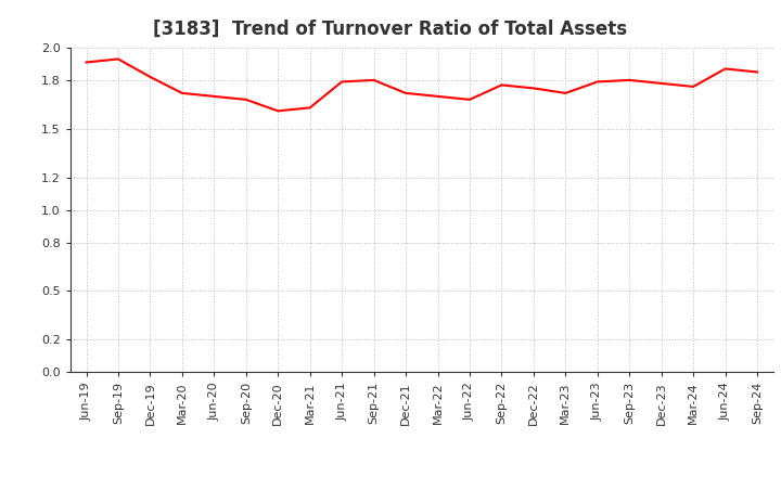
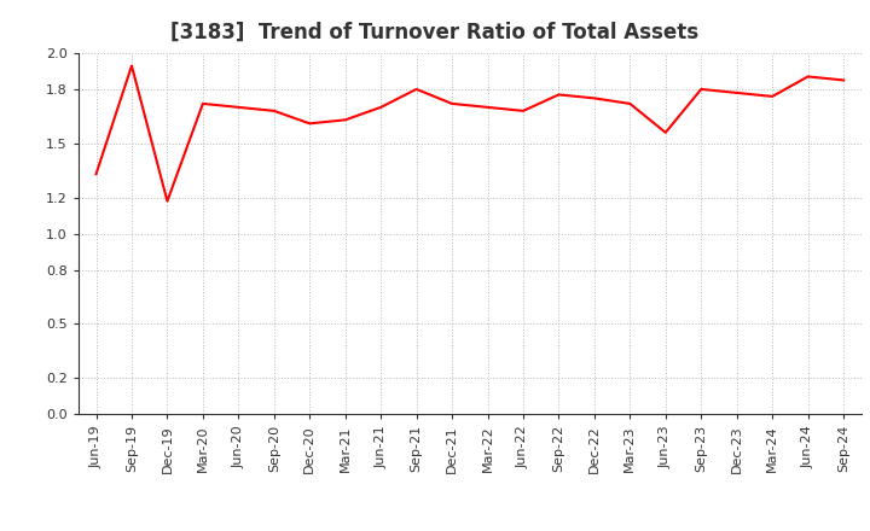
Jun-19: 1.91 -> 1.33
Dec-19: 1.82 -> 1.18
Jun-21: 1.79 -> 1.70
Jun-23: 1.79 -> 1.56
